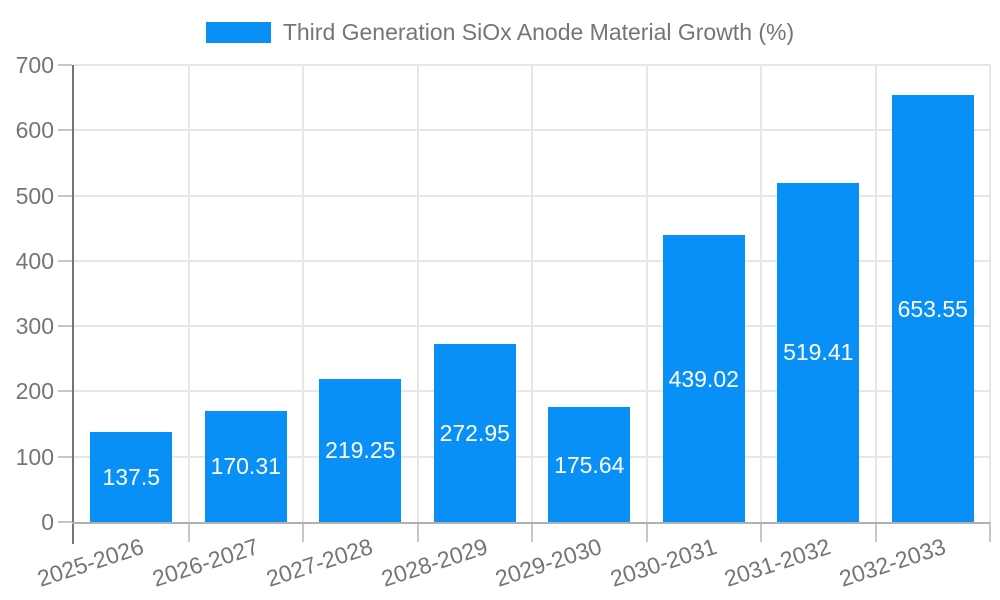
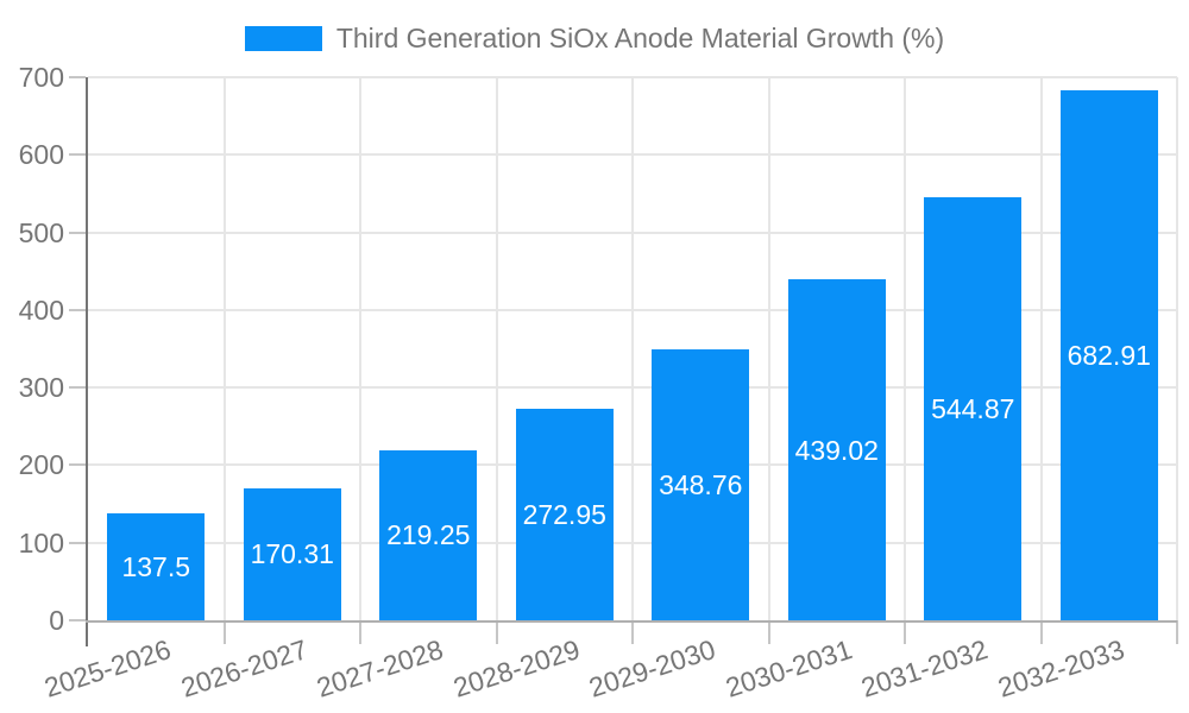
2029-2030: 175.64 -> 348.76
2031-2032: 519.41 -> 544.87
2032-2033: 653.55 -> 682.91
